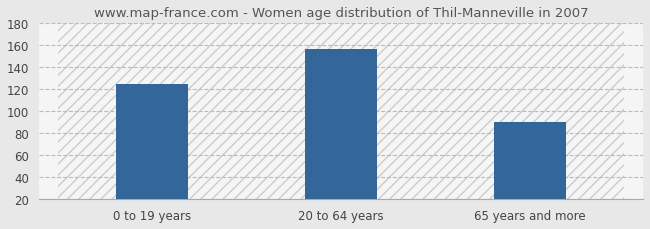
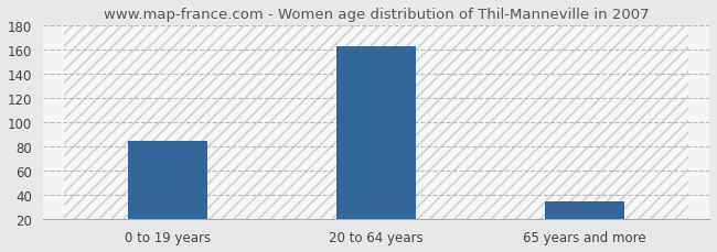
0 to 19 years: 125 -> 85
20 to 64 years: 156 -> 163
65 years and more: 90 -> 35
